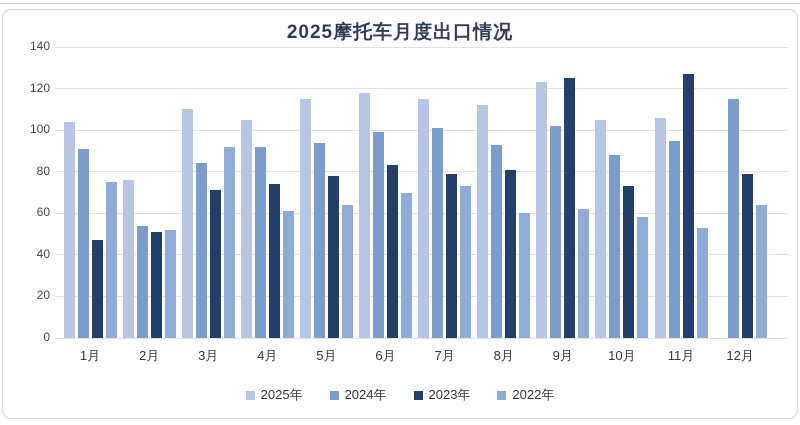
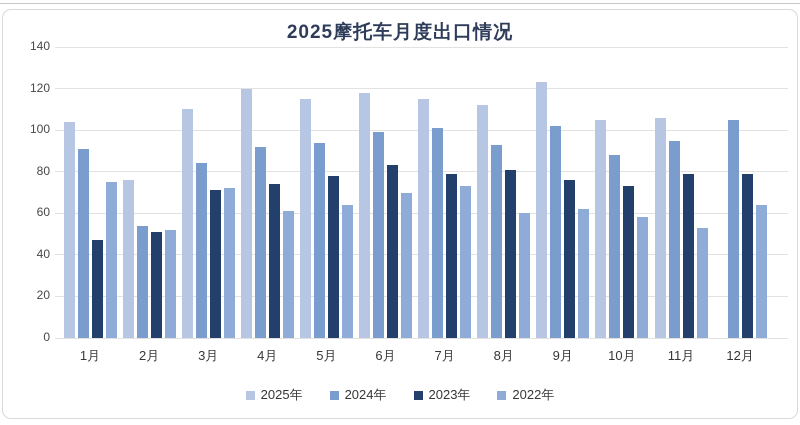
2022年/3月: 92 -> 72
2025年/4月: 105 -> 120
2023年/9月: 125 -> 76
2023年/11月: 127 -> 79
2024年/12月: 115 -> 105
